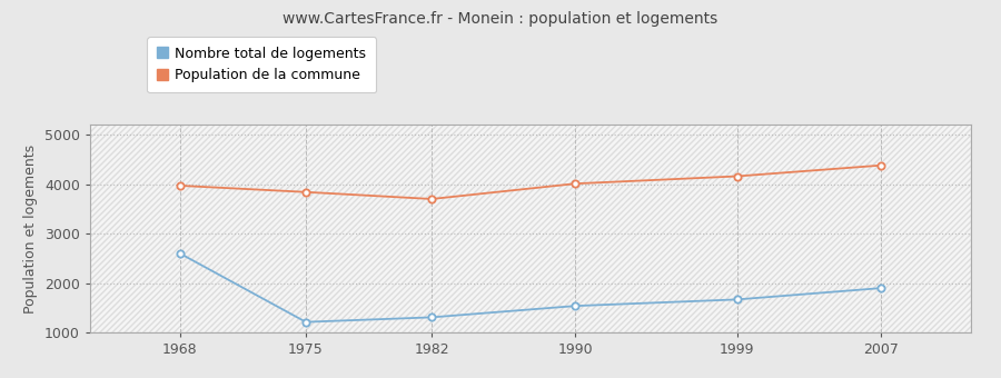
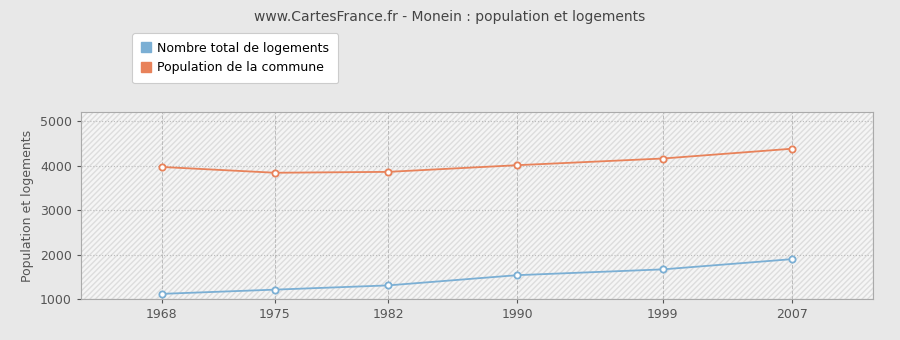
Nombre total de logements/1968: 2600 -> 1120
Population de la commune/1982: 3700 -> 3860
